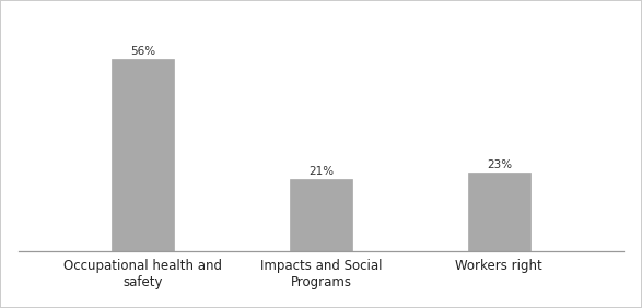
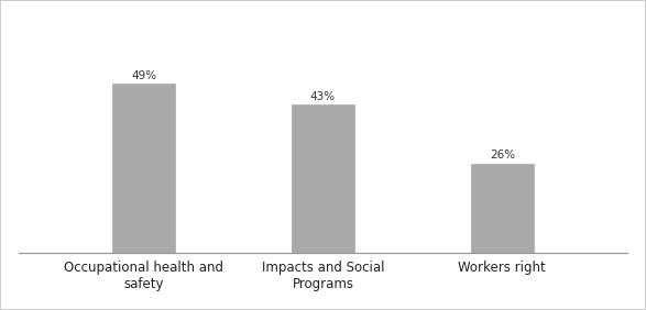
Occupational health and safety: 56% -> 49%
Impacts and Social Programs: 21% -> 43%
Workers right: 23% -> 26%
